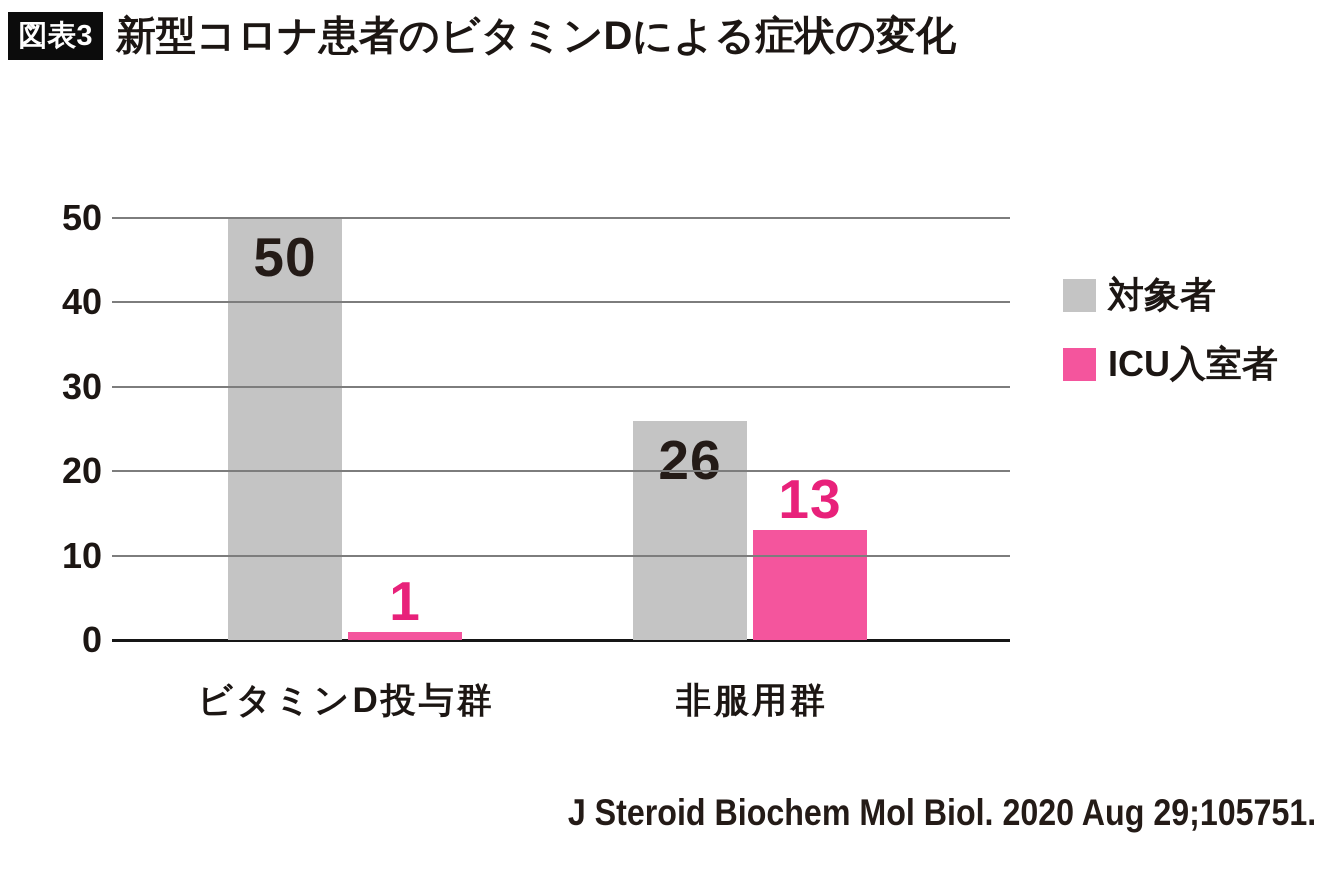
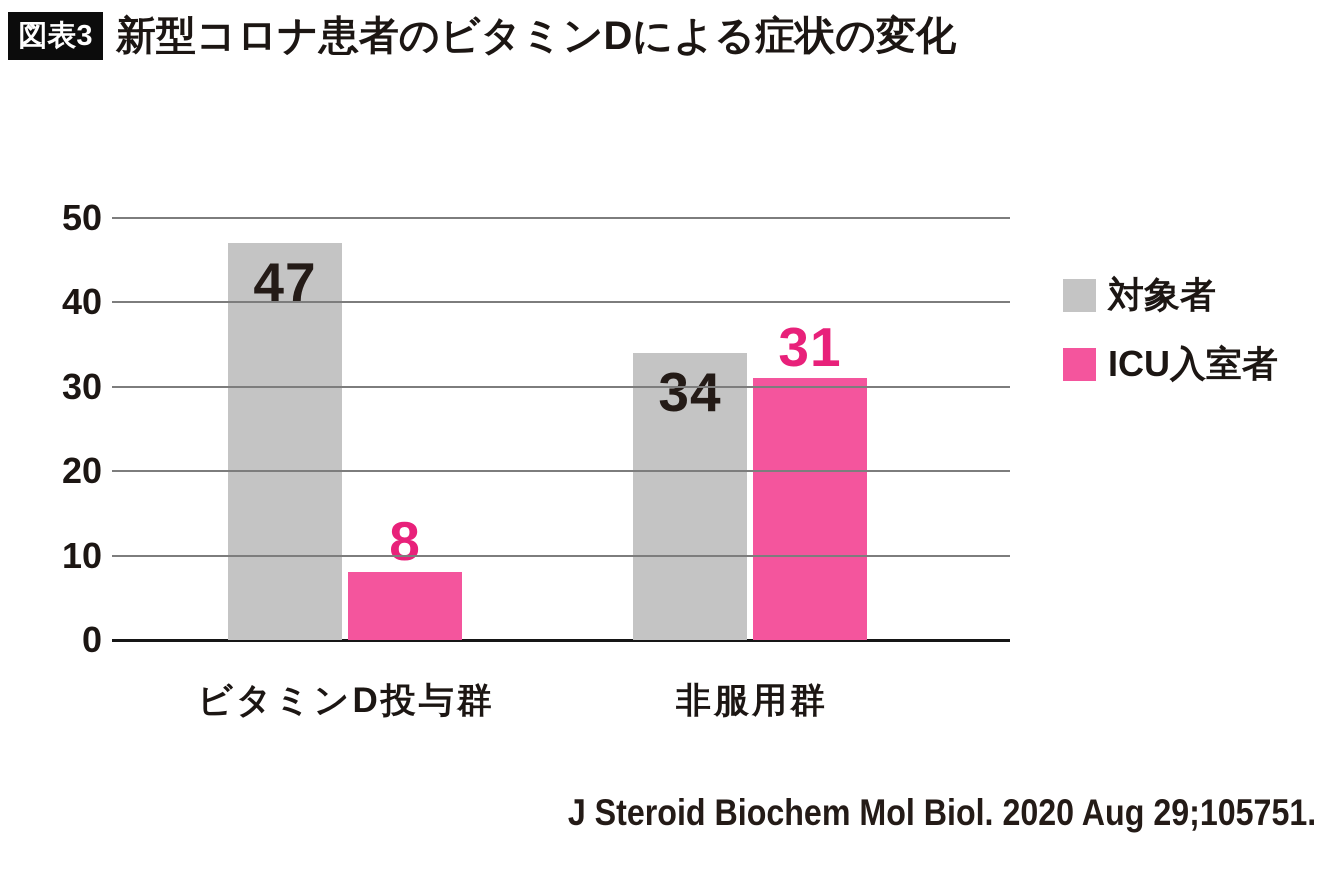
対象者/ビタミンD投与群: 50 -> 47
ICU入室者/ビタミンD投与群: 1 -> 8
対象者/非服用群: 26 -> 34
ICU入室者/非服用群: 13 -> 31
